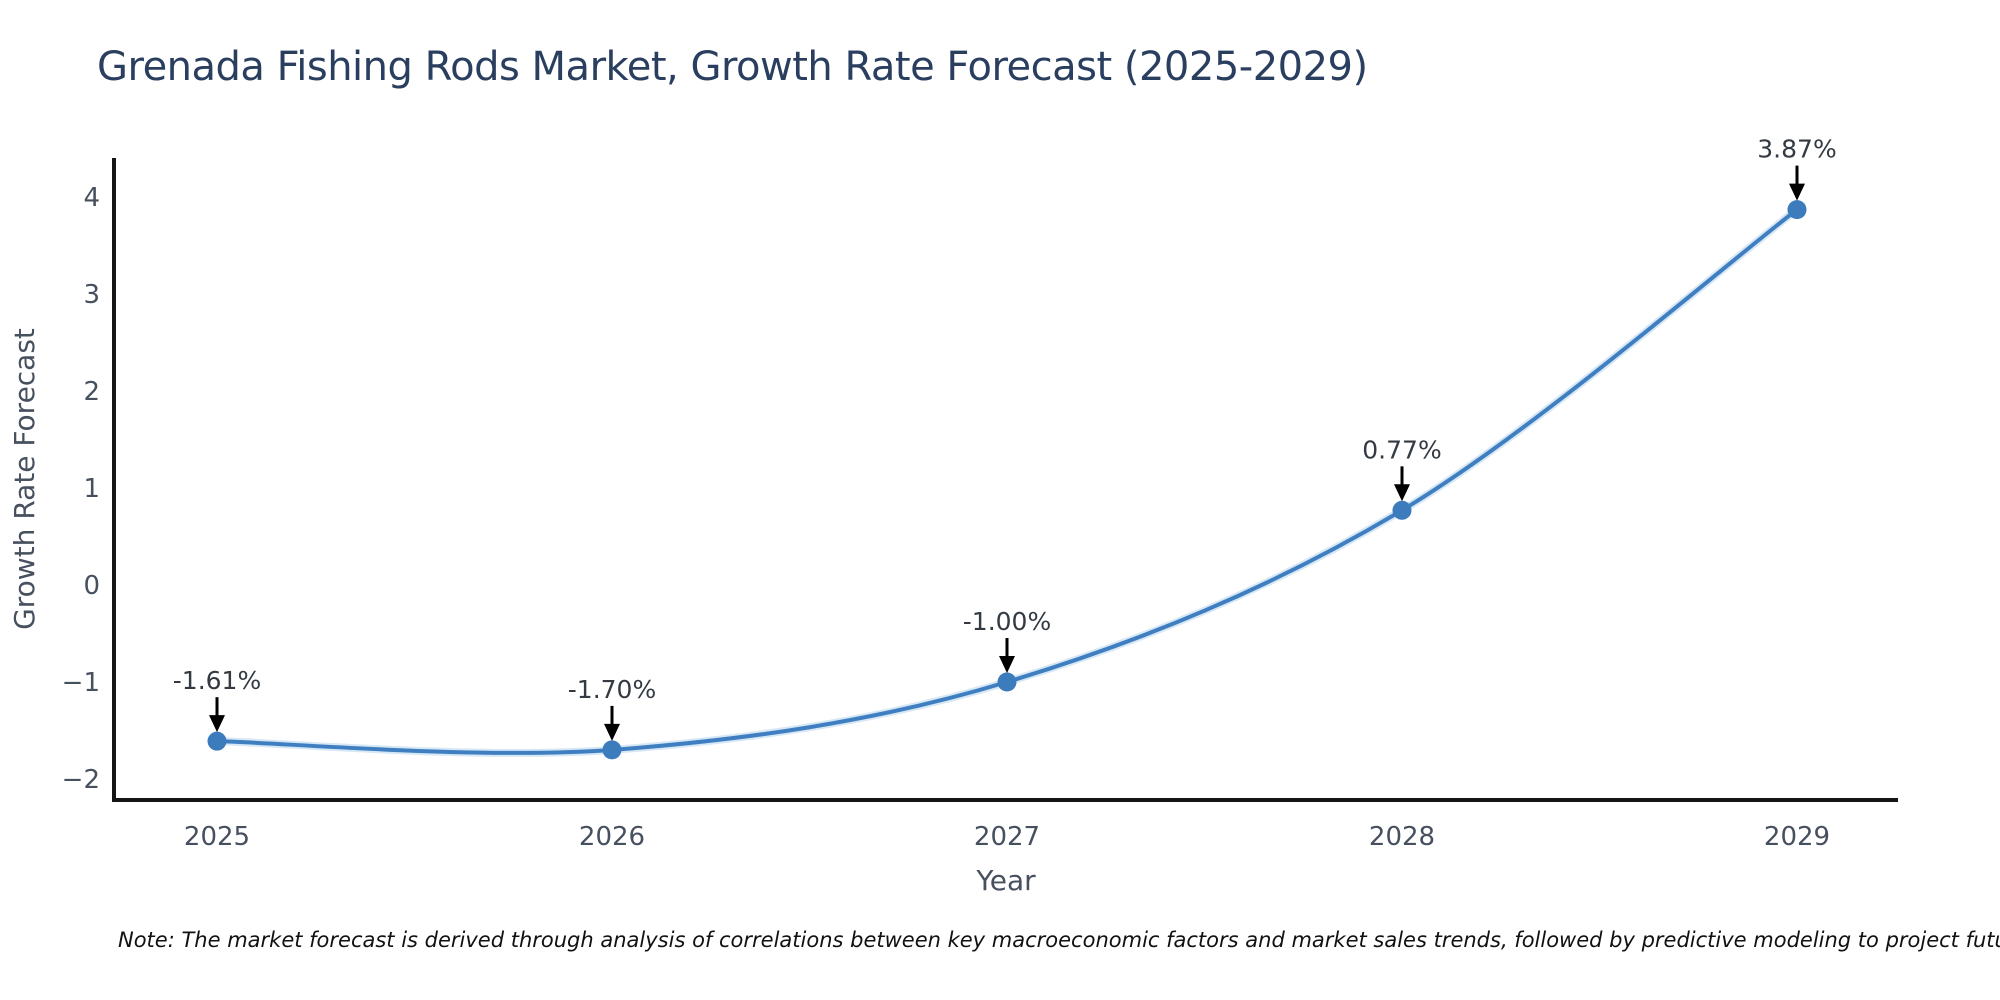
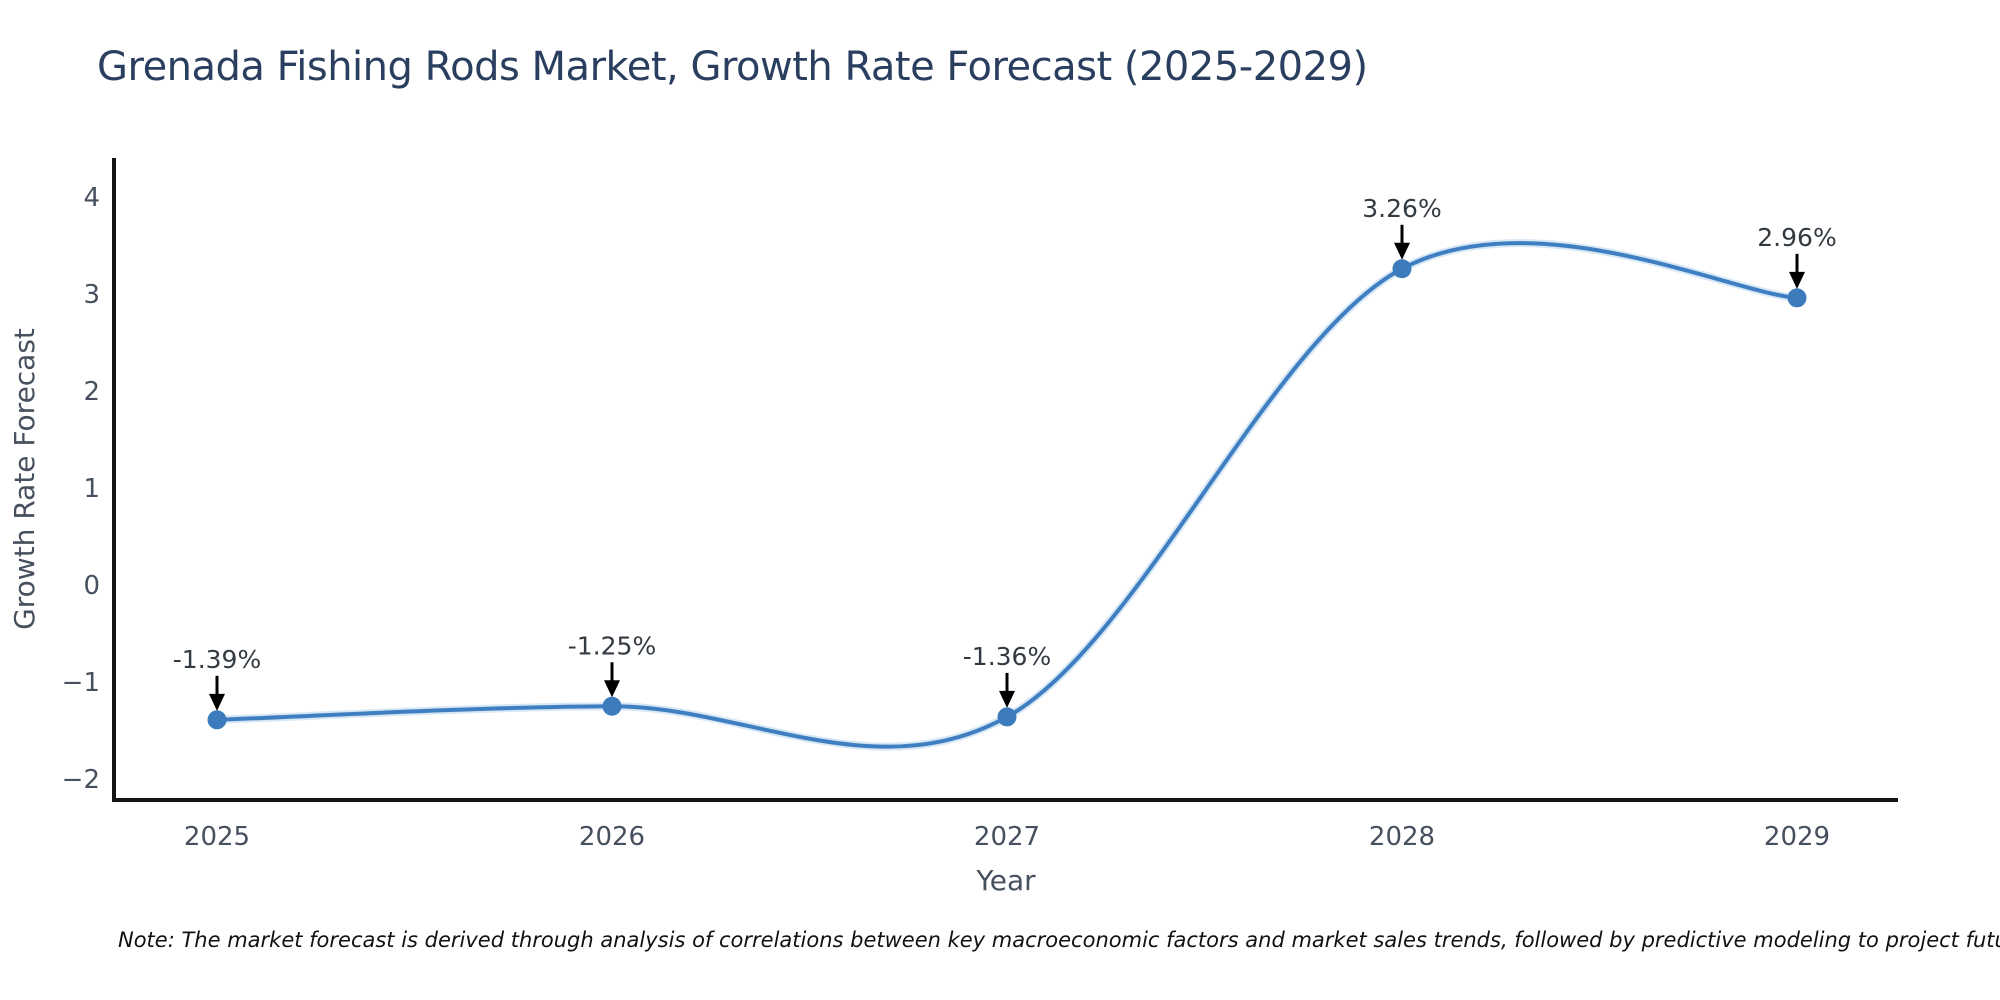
2025: -1.61% -> -1.39%
2026: -1.70% -> -1.25%
2027: -1.00% -> -1.36%
2028: 0.77% -> 3.26%
2029: 3.87% -> 2.96%
